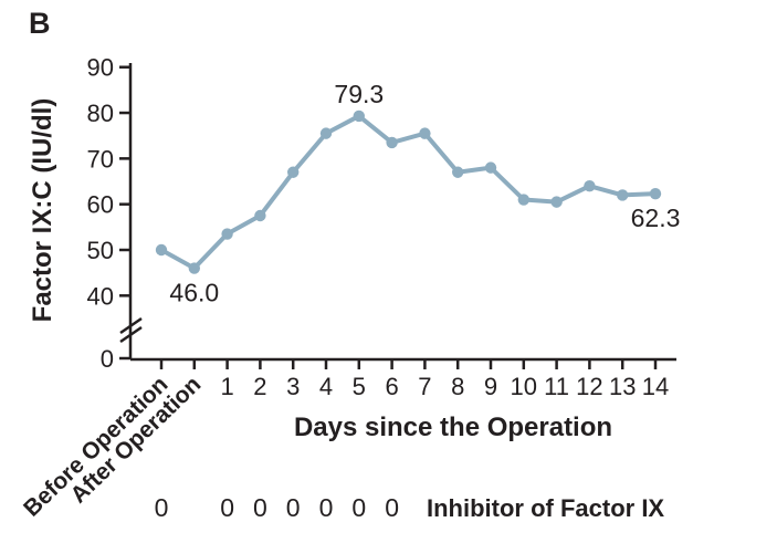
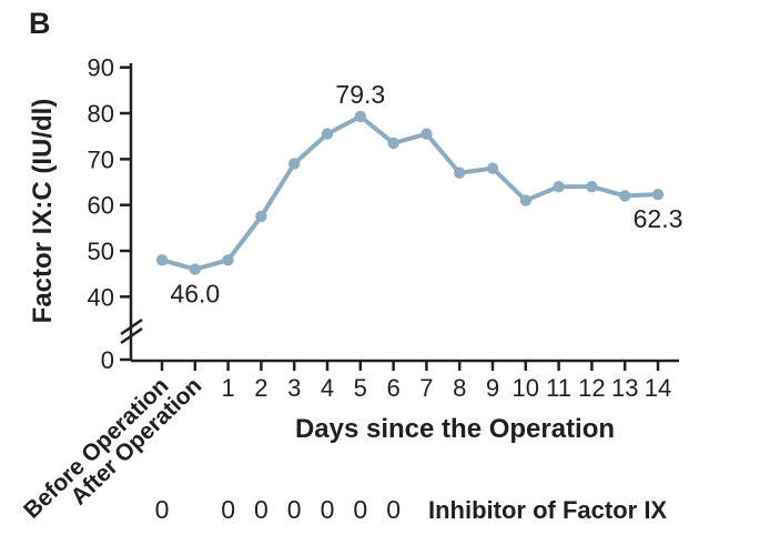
Before Operation: 50 -> 48
1: 54 -> 48
3: 67 -> 69
11: 60 -> 64
